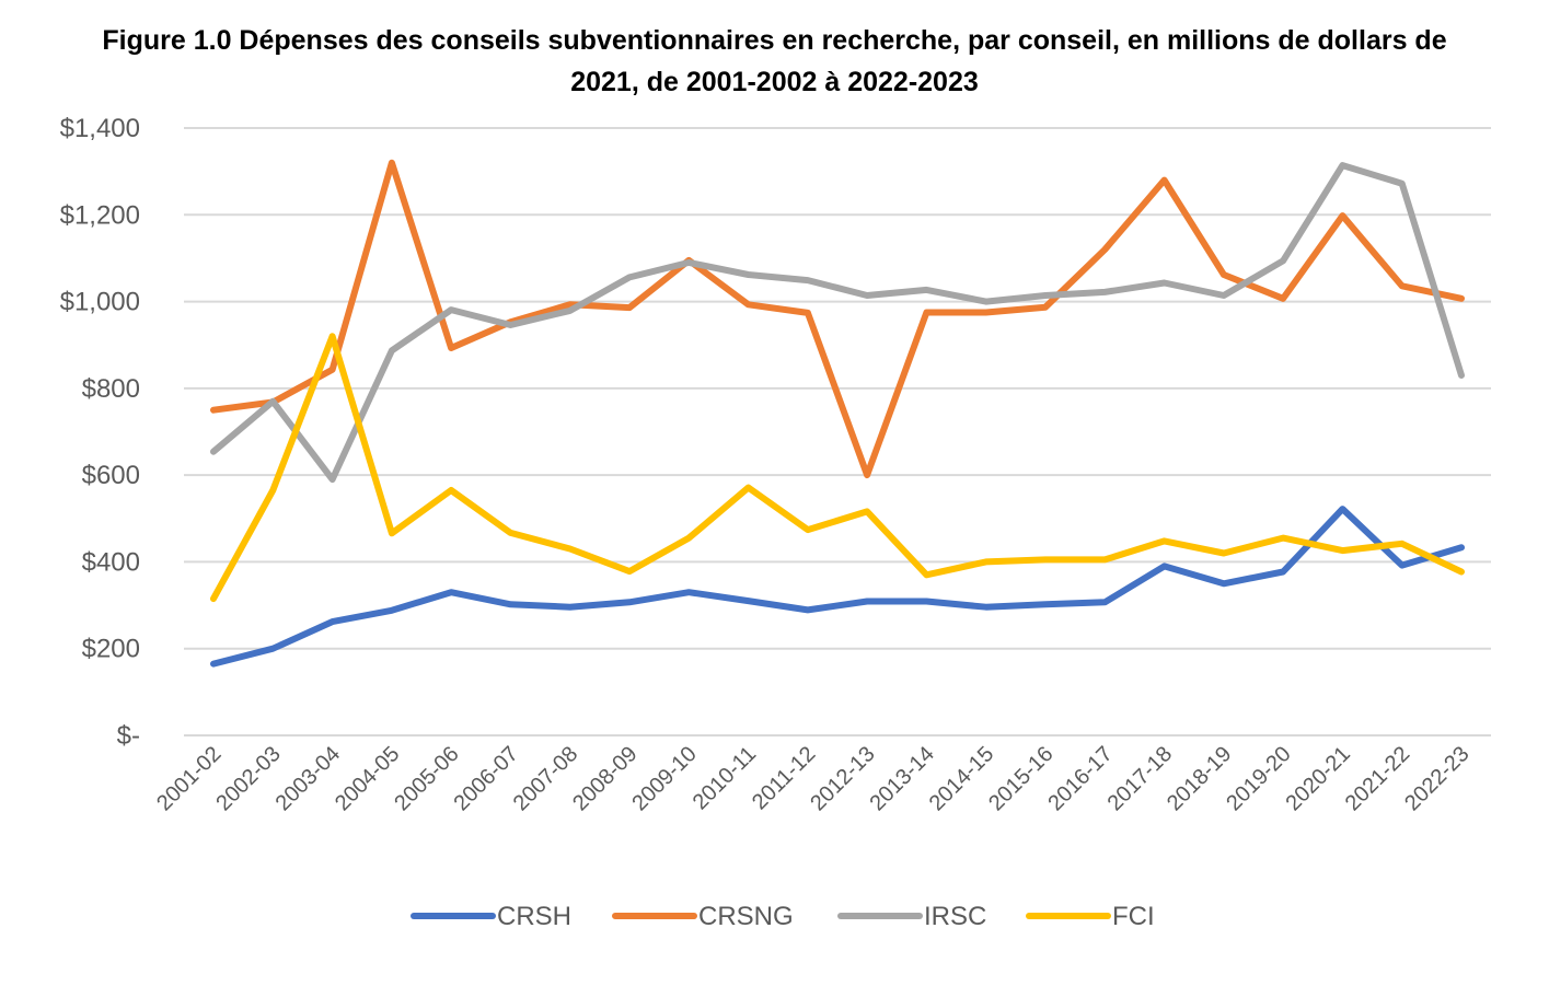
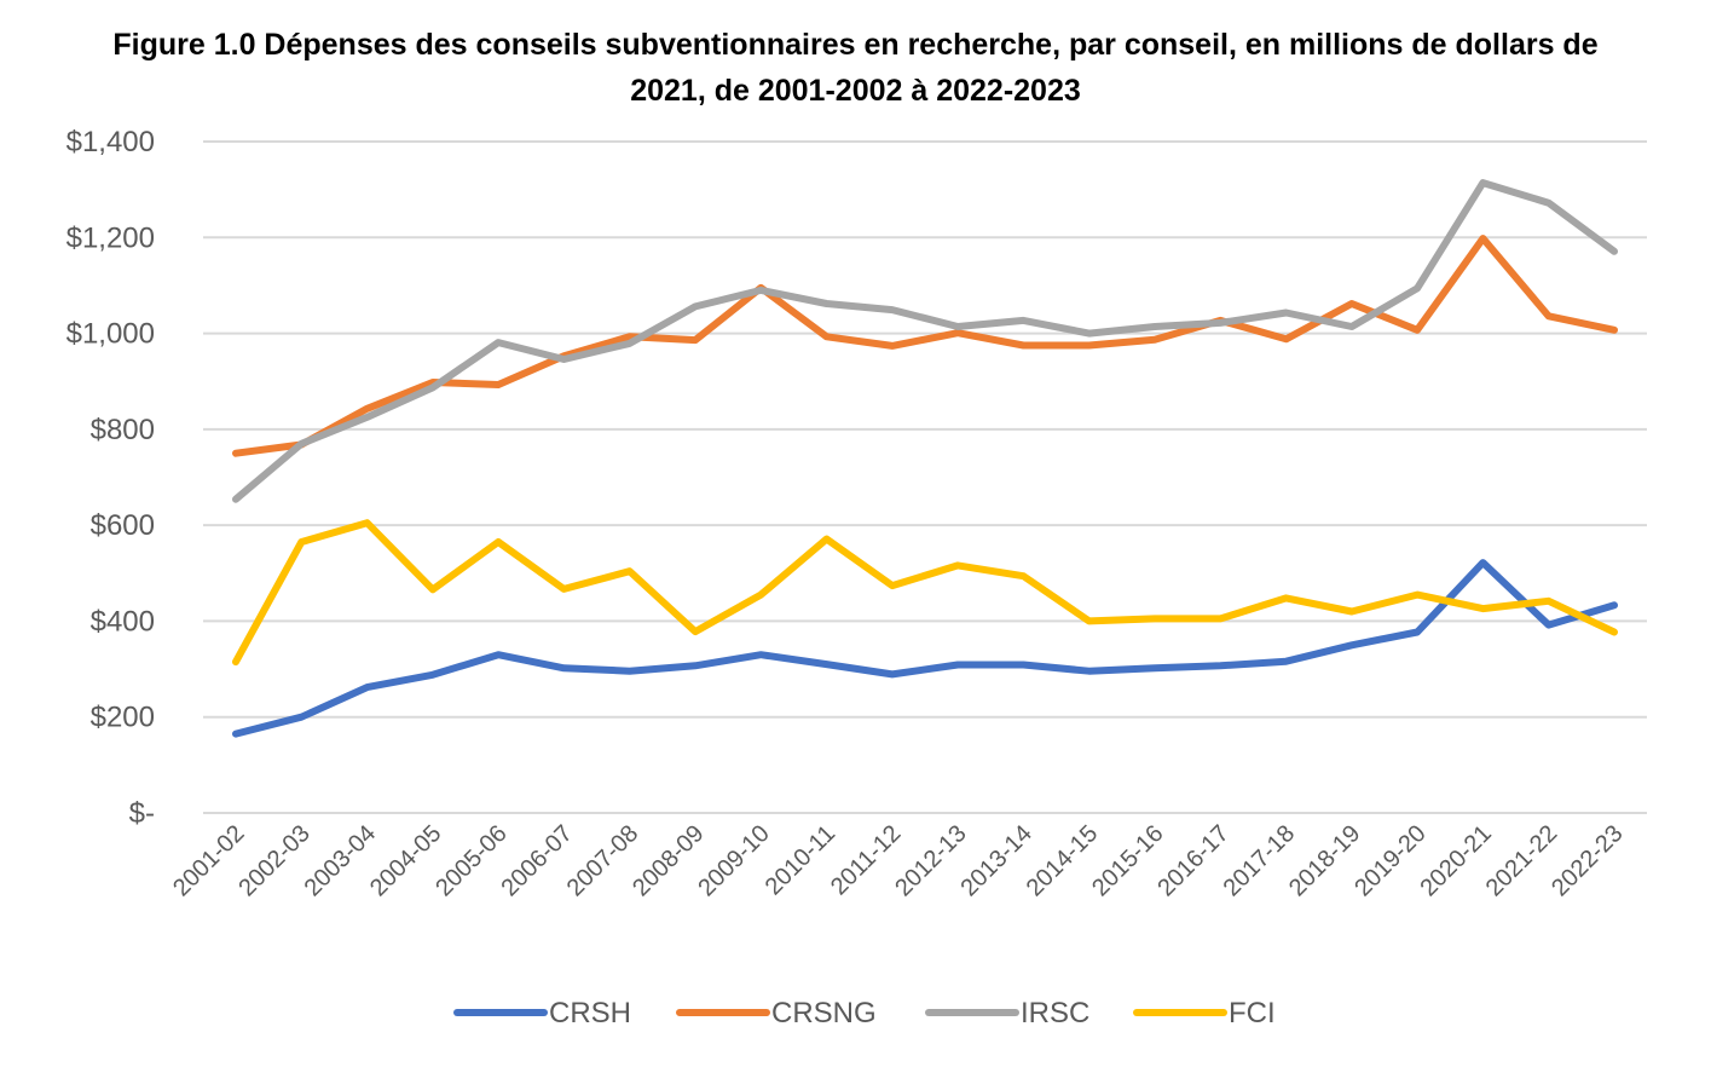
IRSC/2003-04: $590 -> $820
FCI/2003-04: $920 -> $600
CRSNG/2004-05: $1320 -> $900
FCI/2007-08: $430 -> $500
CRSNG/2012-13: $600 -> $1000
FCI/2013-14: $370 -> $490
CRSNG/2016-17: $1120 -> $1030
CRSH/2017-18: $390 -> $320
CRSNG/2017-18: $1280 -> $990
IRSC/2022-23: $830 -> $1170
